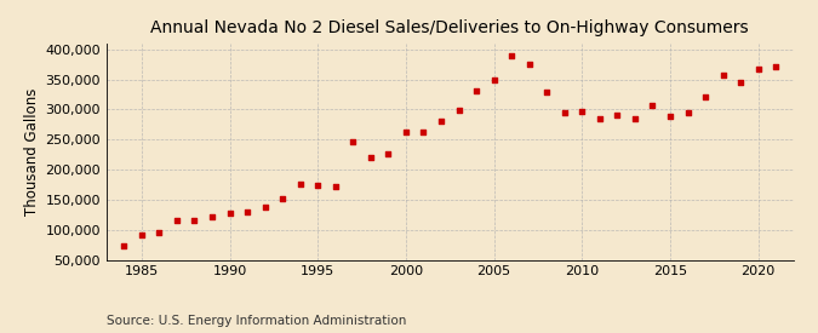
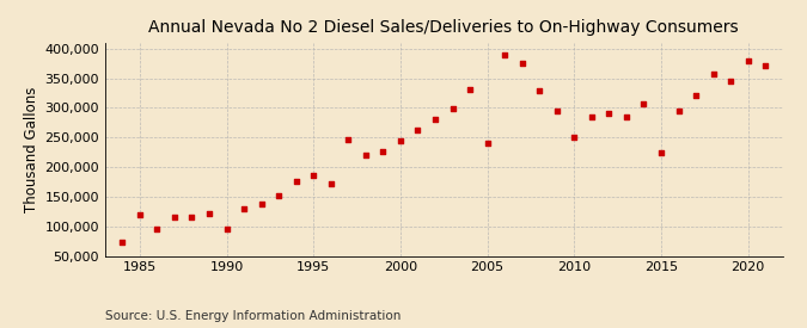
1985: 91,000 -> 120,000
1990: 128,000 -> 95,000
1995: 173,000 -> 185,000
2000: 262,000 -> 245,000
2005: 350,000 -> 240,000
2010: 297,000 -> 250,000
2015: 288,000 -> 225,000
2020: 368,000 -> 380,000
